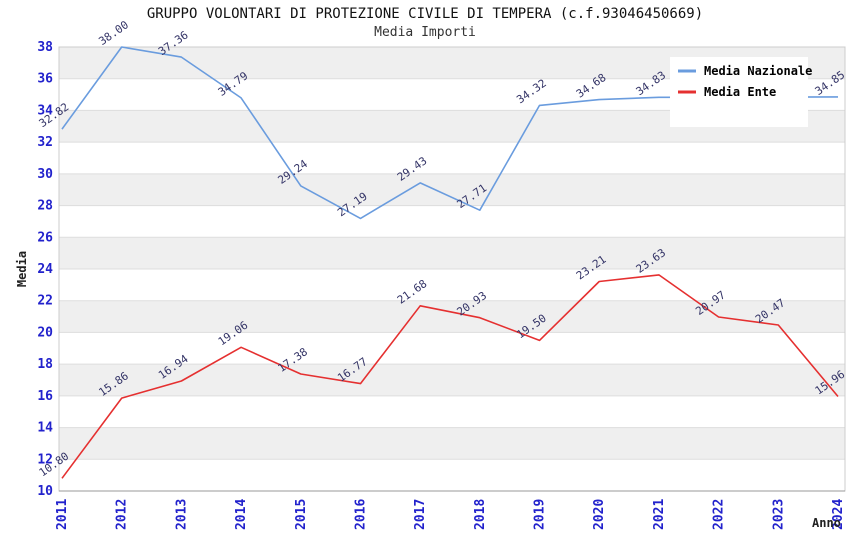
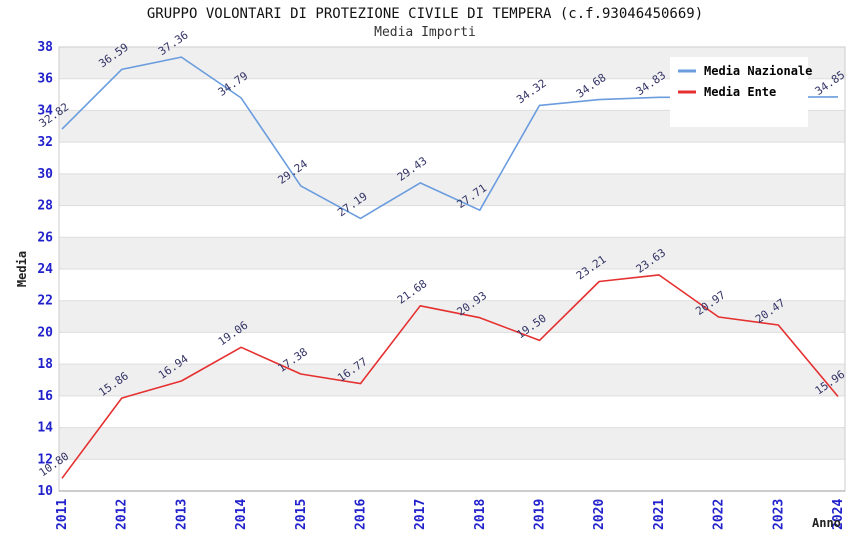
Media Nazionale/2012: 38.00 -> 36.59
